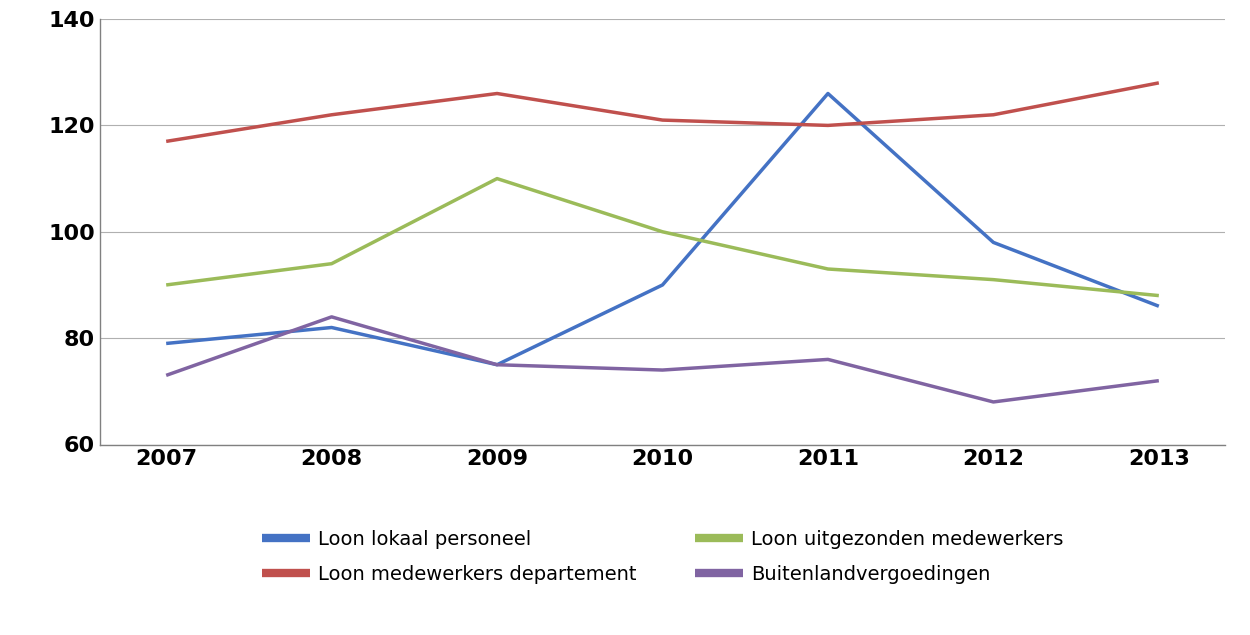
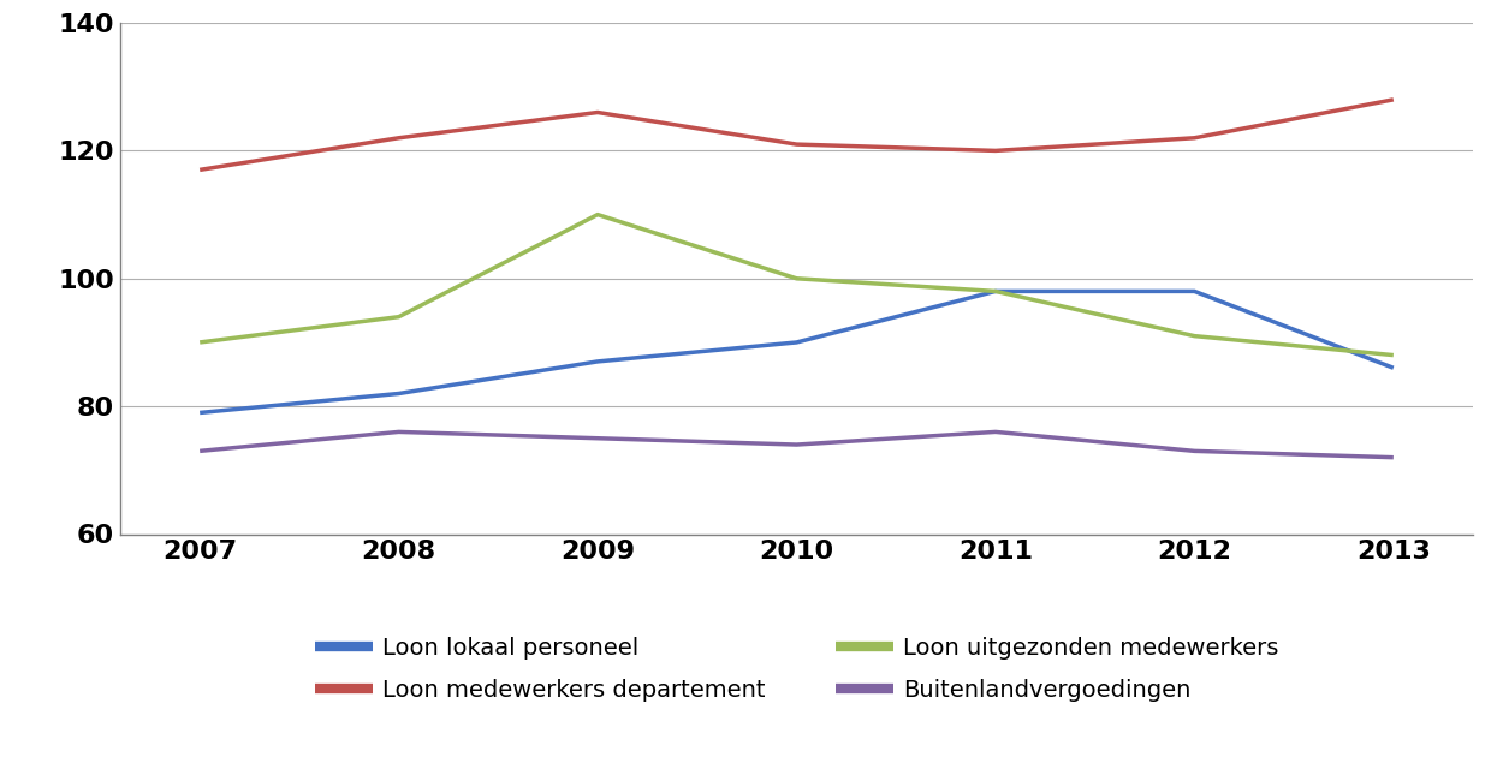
Buitenlandvergoedingen/2008: 84 -> 76
Loon lokaal personeel/2009: 75 -> 87
Loon lokaal personeel/2011: 126 -> 98
Loon uitgezonden medewerkers/2011: 93 -> 98
Buitenlandvergoedingen/2012: 68 -> 73
